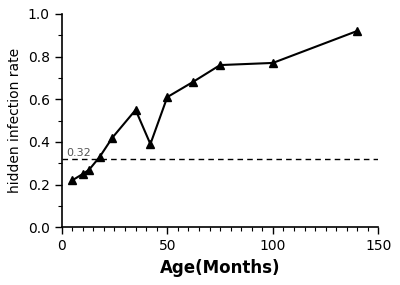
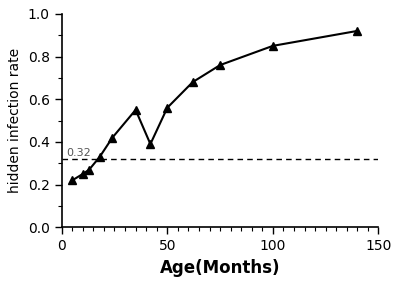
50: 0.61 -> 0.56
100: 0.77 -> 0.85
